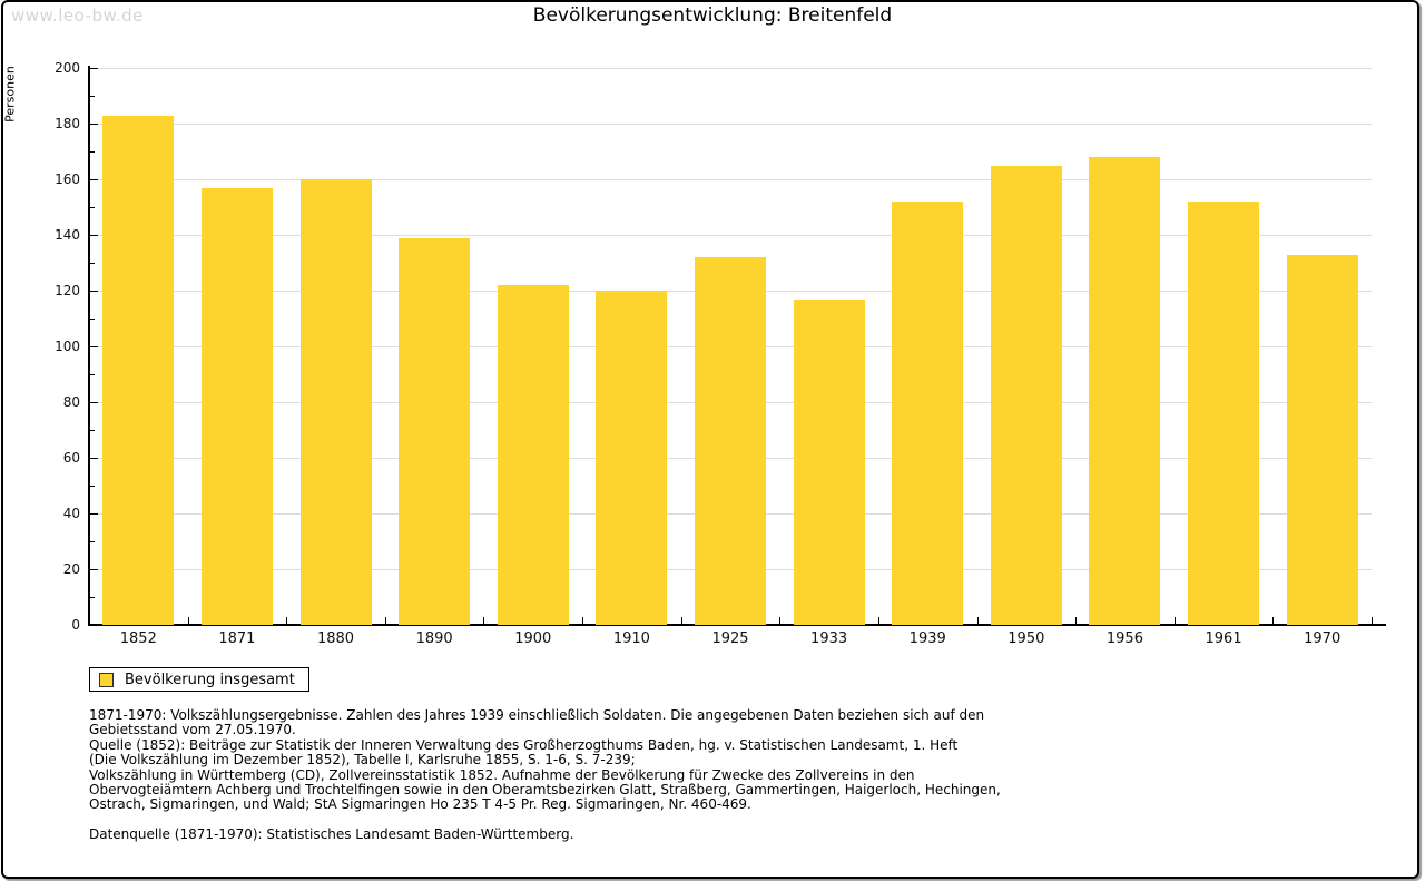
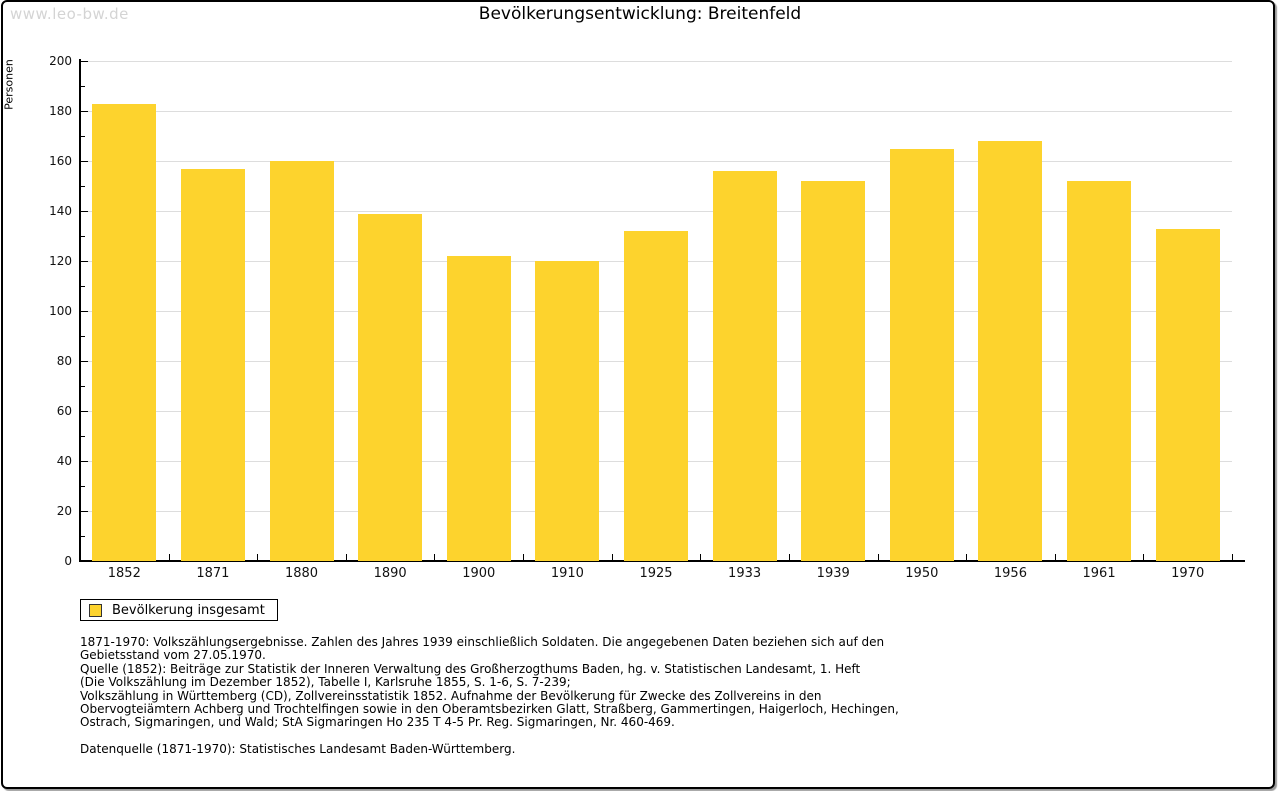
1933: 117 -> 156
